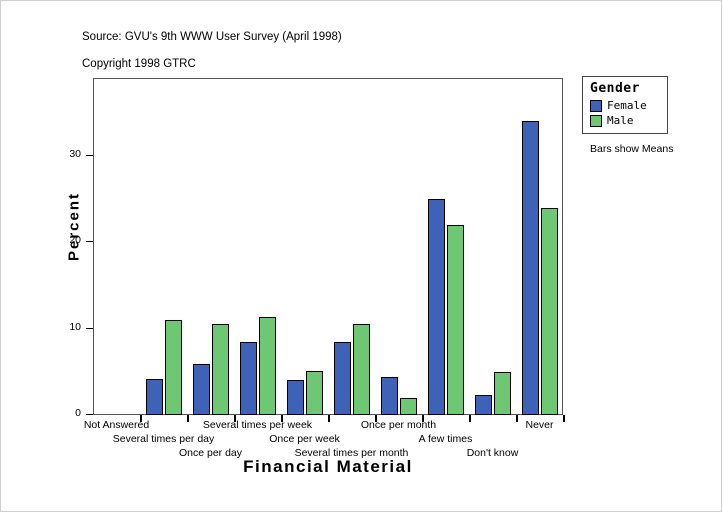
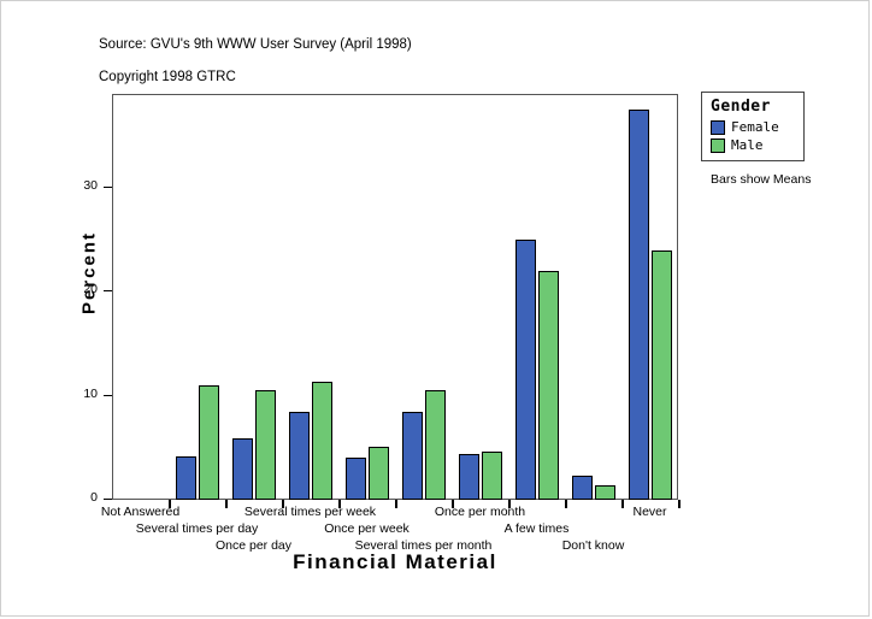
Male/Once per month: 2 -> 5
Male/Don't know: 5 -> 1
Female/Never: 34 -> 38
